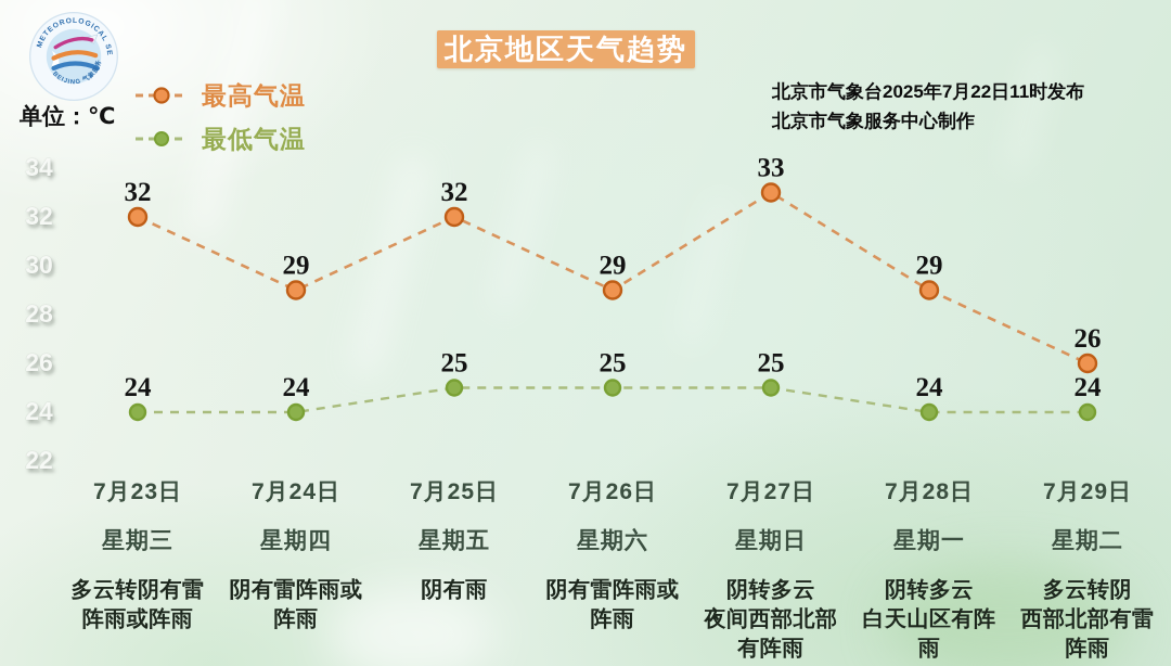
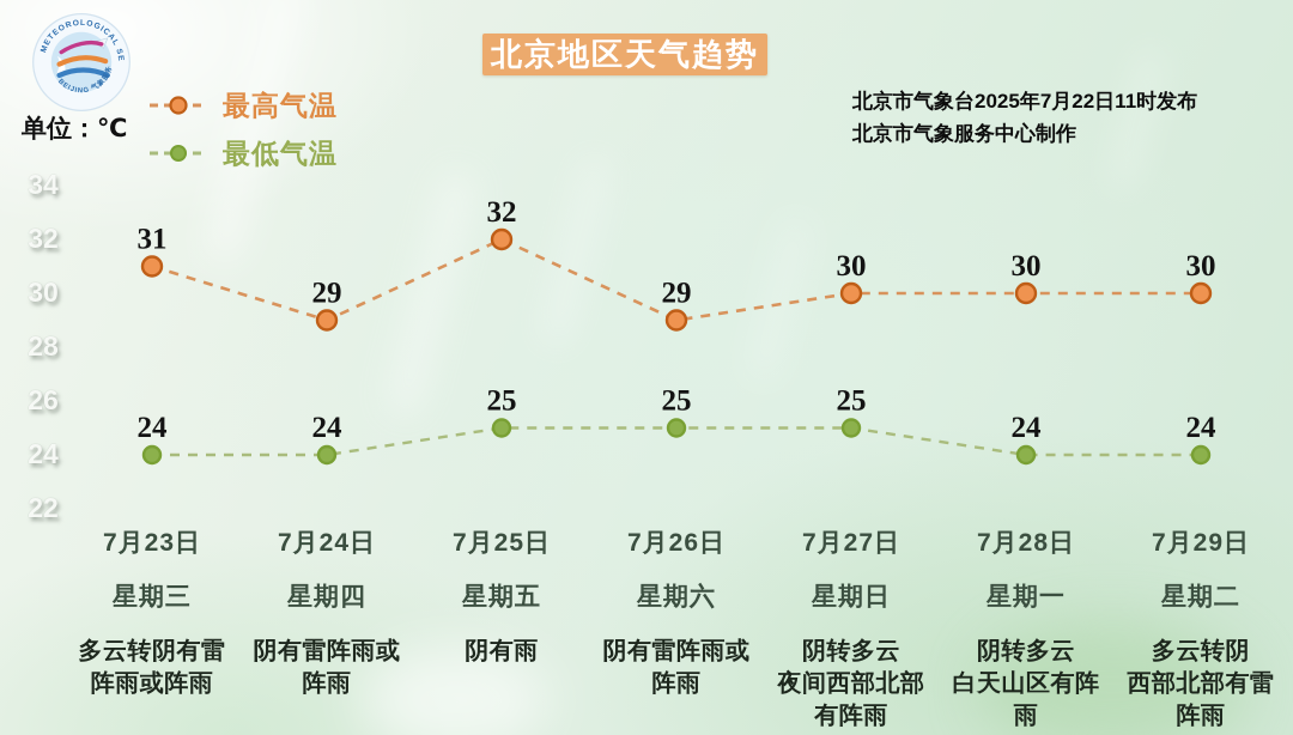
最高气温/7月23日: 32 -> 31
最高气温/7月27日: 33 -> 30
最高气温/7月28日: 29 -> 30
最高气温/7月29日: 26 -> 30
